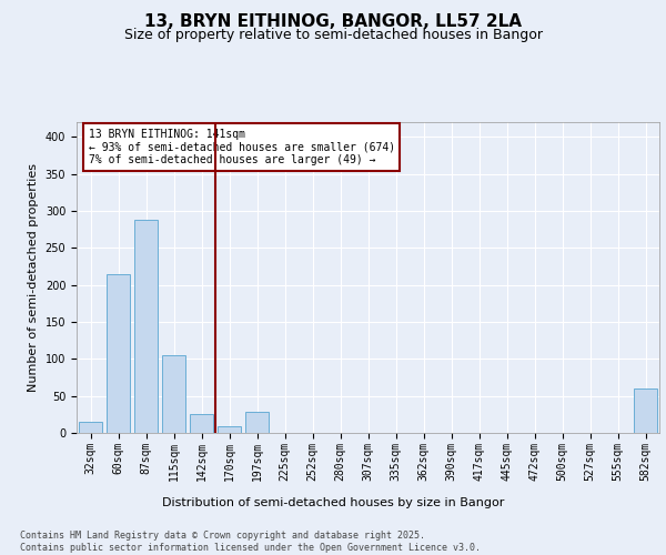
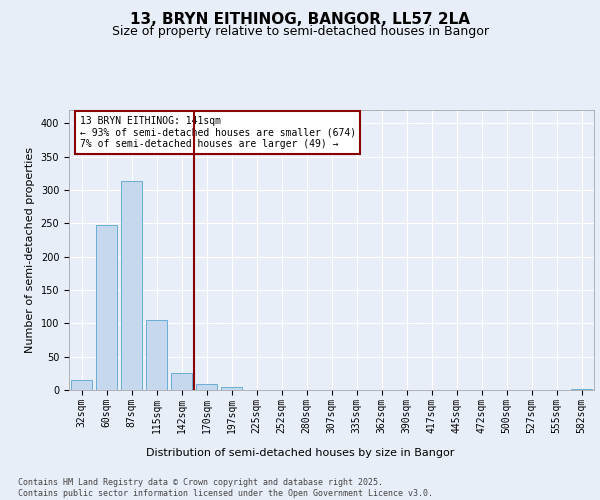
60sqm: 214 -> 248
87sqm: 288 -> 313
197sqm: 28 -> 5
582sqm: 60 -> 1
